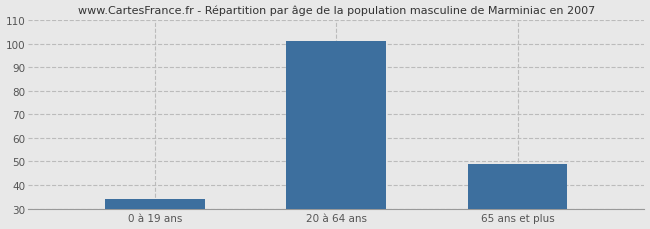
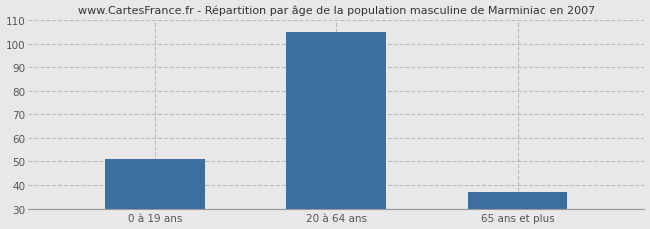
0 à 19 ans: 34 -> 51
20 à 64 ans: 101 -> 105
65 ans et plus: 49 -> 37
